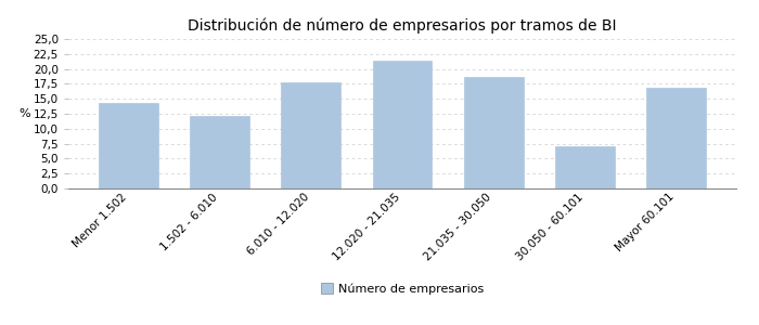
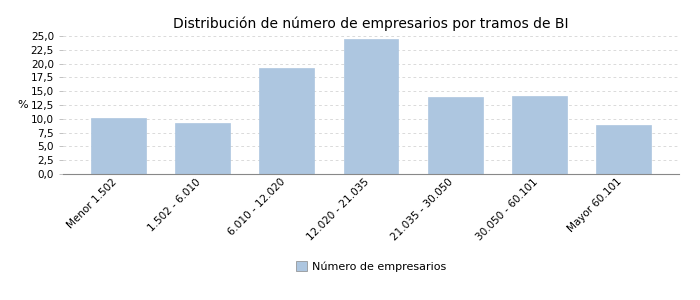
Menor 1.502: 14,4 -> 10,1
1.502 - 6.010: 12,2 -> 9,3
6.010 - 12.020: 17,8 -> 19,2
12.020 - 21.035: 21,4 -> 24,5
21.035 - 30.050: 18,6 -> 13,9
30.050 - 60.101: 7,0 -> 14,2
Mayor 60.101: 16,8 -> 8,8
